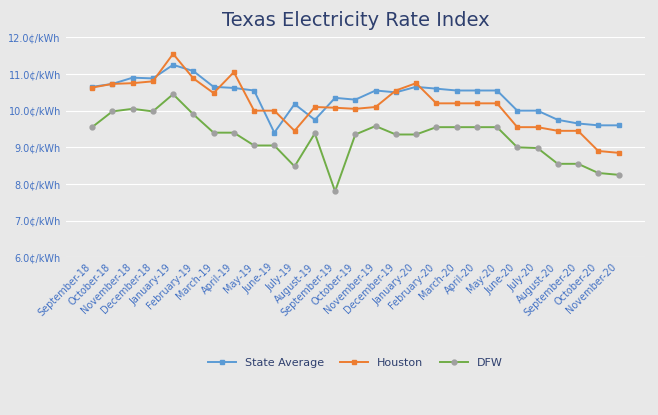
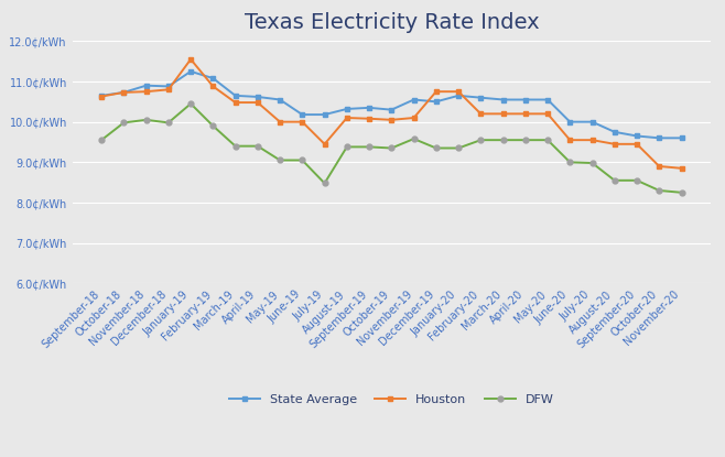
Houston/April-19: 11.05¢/kWh -> 10.48¢/kWh
State Average/June-19: 9.40¢/kWh -> 10.18¢/kWh
State Average/August-19: 9.75¢/kWh -> 10.32¢/kWh
DFW/September-19: 7.80¢/kWh -> 9.38¢/kWh
Houston/December-19: 10.55¢/kWh -> 10.75¢/kWh
